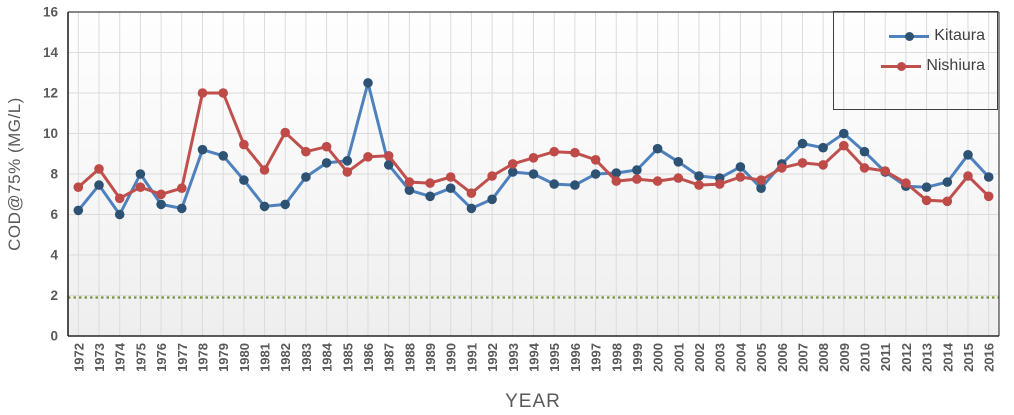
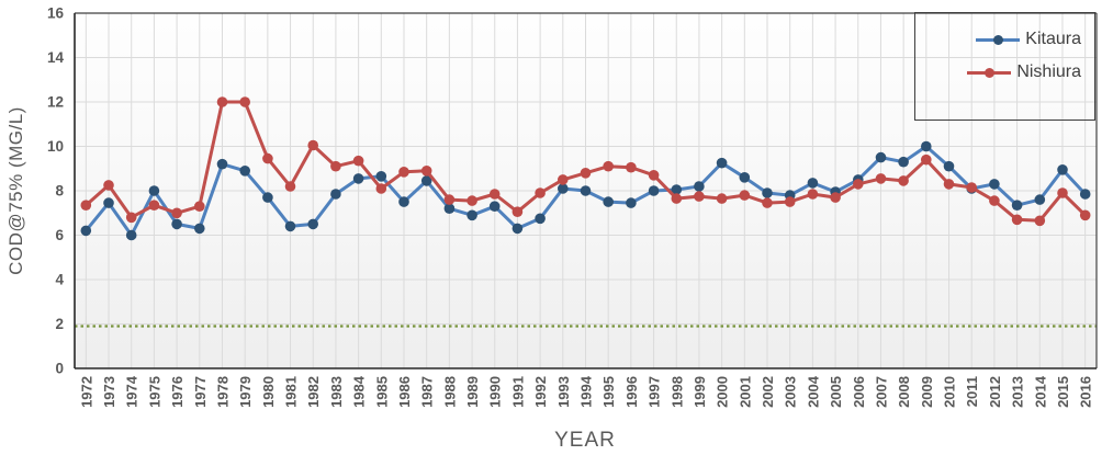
Kitaura/1986: 12.5 -> 7.5
Kitaura/2005: 7.3 -> 8.0
Kitaura/2012: 7.4 -> 8.3
